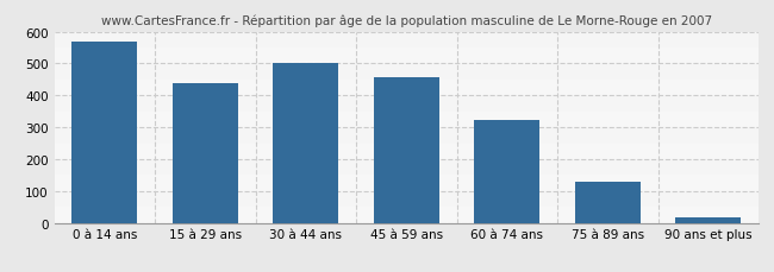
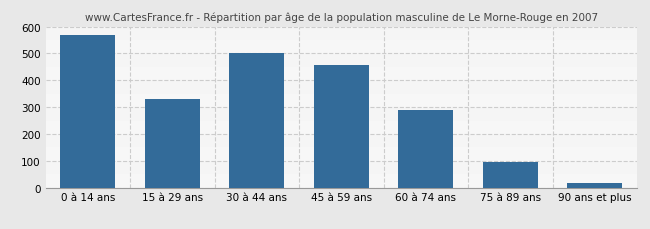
15 à 29 ans: 438 -> 330
60 à 74 ans: 323 -> 290
75 à 89 ans: 130 -> 95
